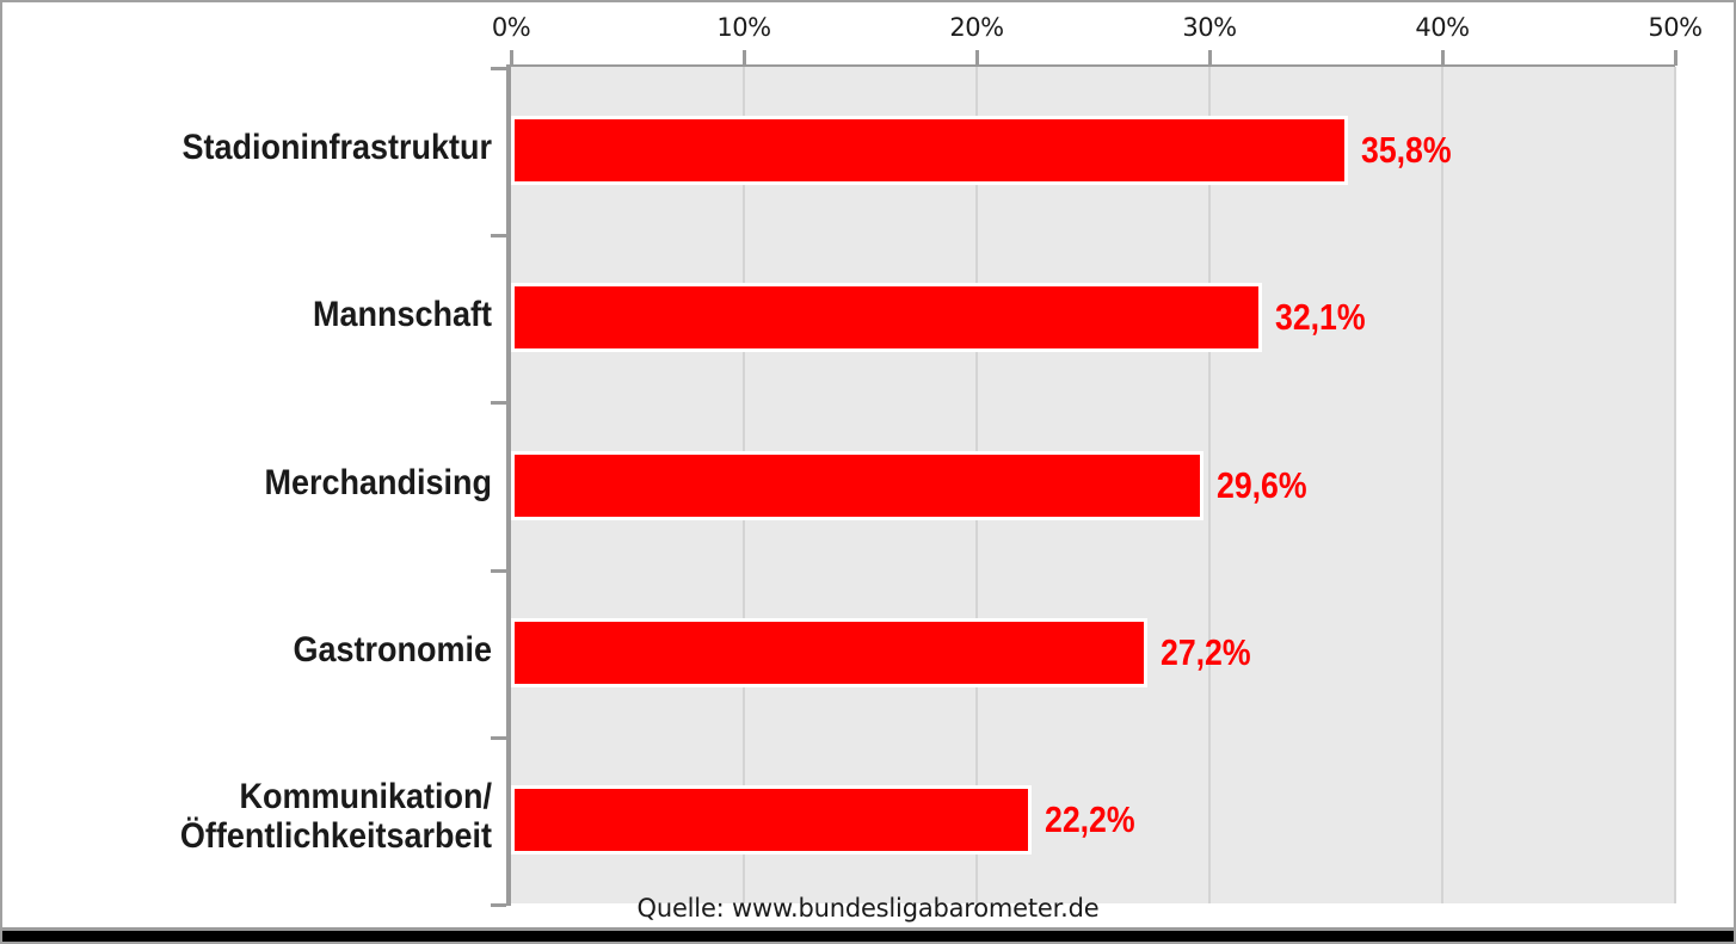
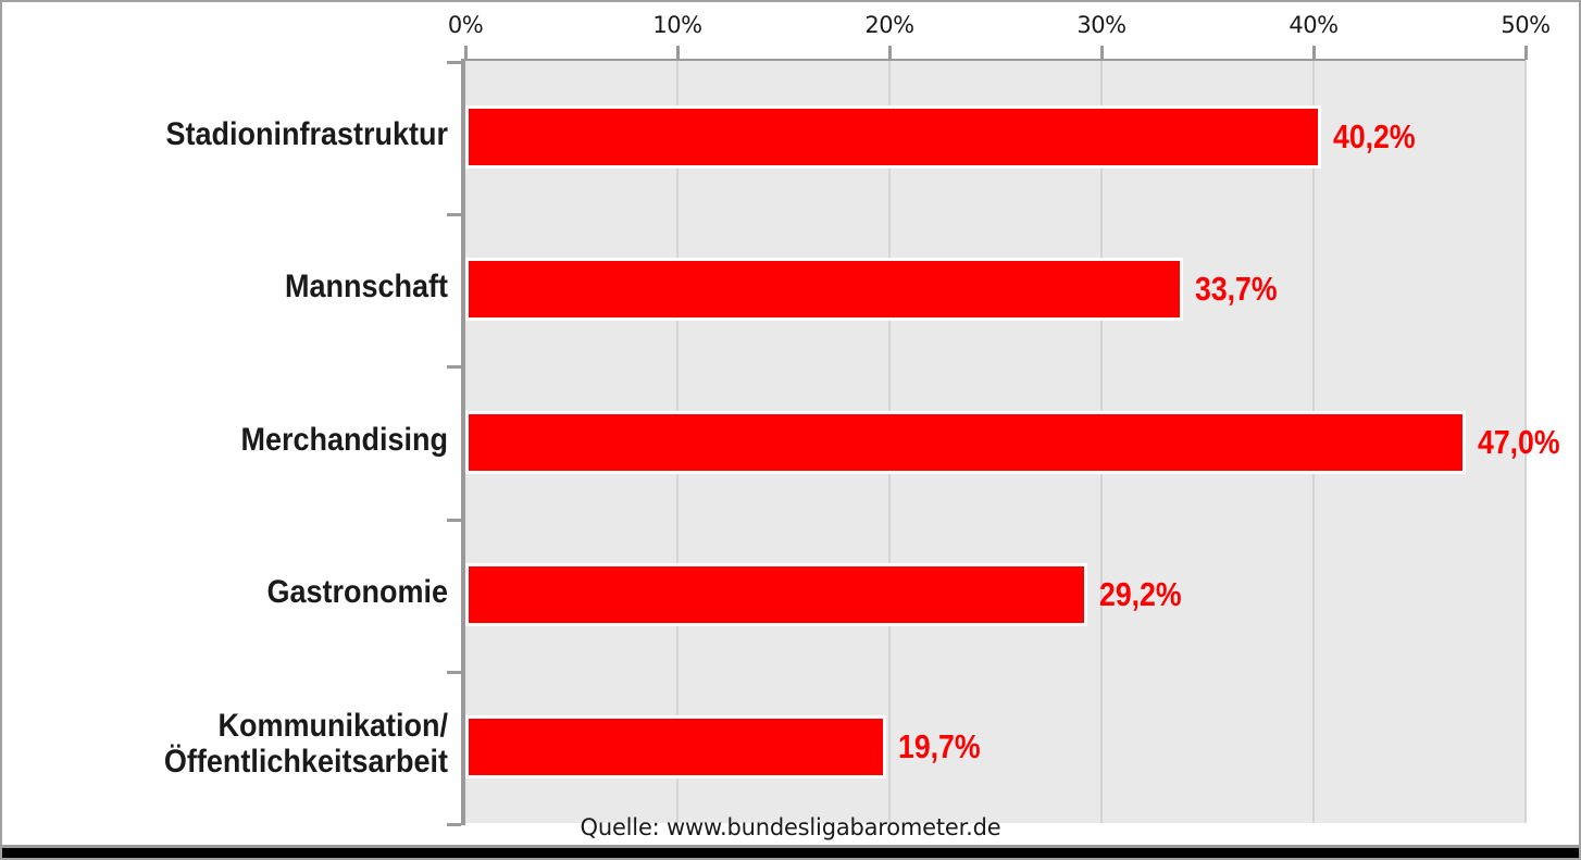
Stadioninfrastruktur: 35,8% -> 40,2%
Mannschaft: 32,1% -> 33,7%
Merchandising: 29,6% -> 47,0%
Gastronomie: 27,2% -> 29,2%
Kommunikation/ Öffentlichkeitsarbeit: 22,2% -> 19,7%
